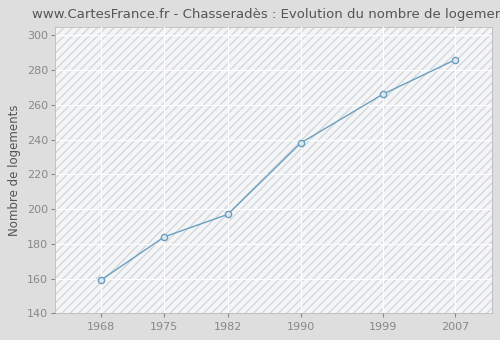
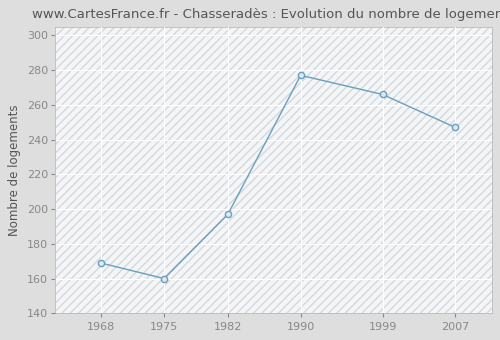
1968: 159 -> 169
1975: 184 -> 160
1990: 238 -> 277
2007: 286 -> 247
